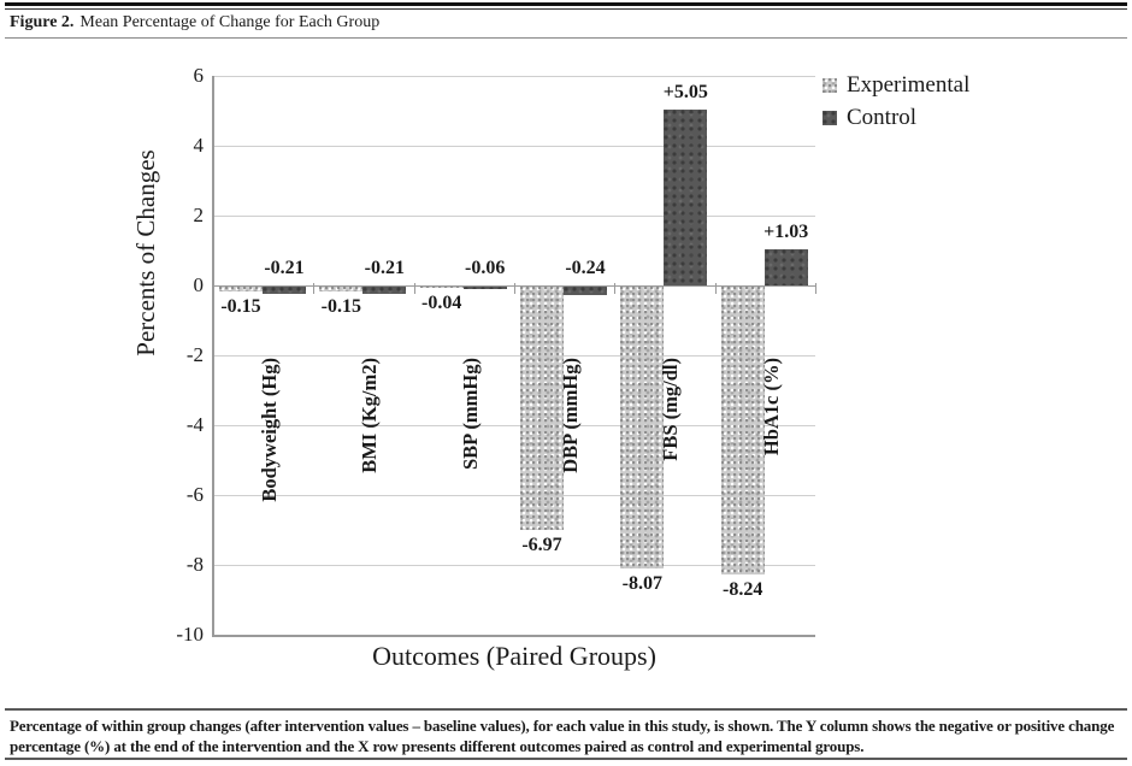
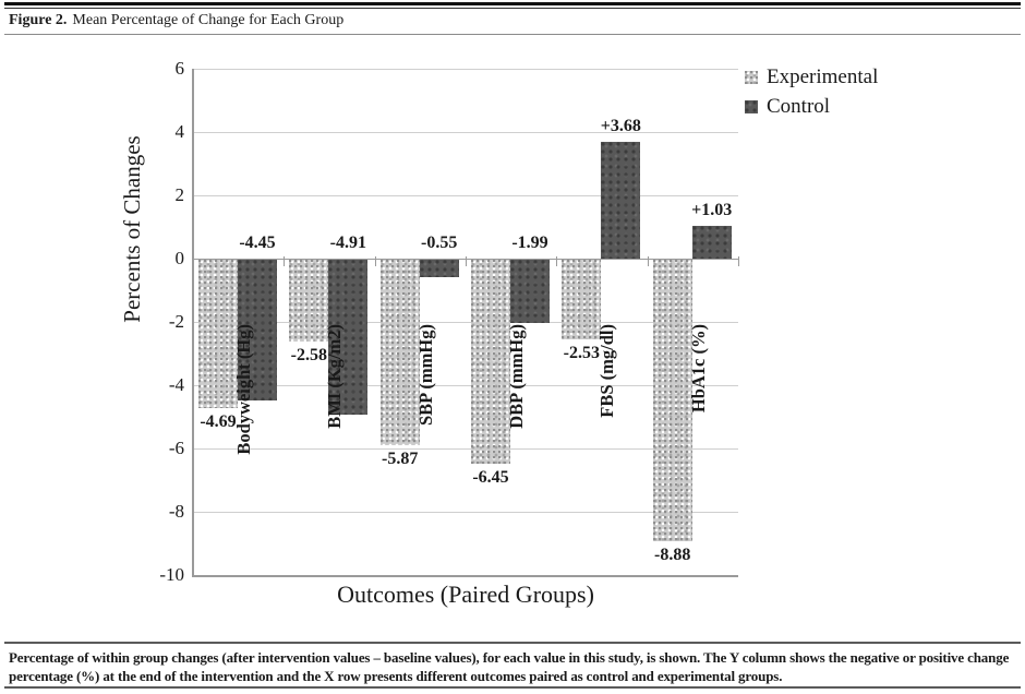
Experimental/Bodyweight (Hg): -0.15 -> -4.69
Control/Bodyweight (Hg): -0.21 -> -4.45
Experimental/BMI (Kg/m2): -0.15 -> -2.58
Control/BMI (Kg/m2): -0.21 -> -4.91
Experimental/SBP (mmHg): -0.04 -> -5.87
Control/SBP (mmHg): -0.06 -> -0.55
Experimental/DBP (mmHg): -6.97 -> -6.45
Control/DBP (mmHg): -0.24 -> -1.99
Experimental/FBS (mg/dl): -8.07 -> -2.53
Control/FBS (mg/dl): +5.05 -> +3.68
Experimental/HbA1c (%): -8.24 -> -8.88
